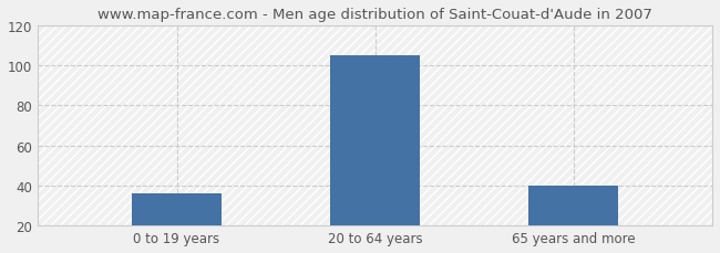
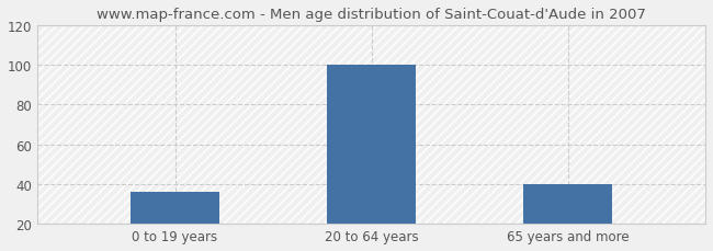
20 to 64 years: 105 -> 100
